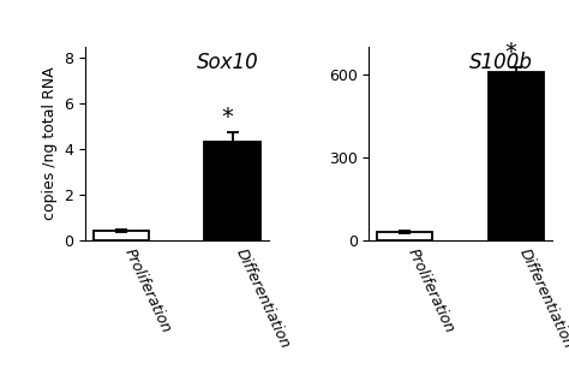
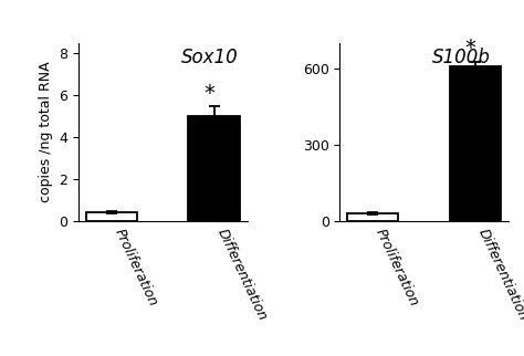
Differentiation: 4.3 -> 5.0
